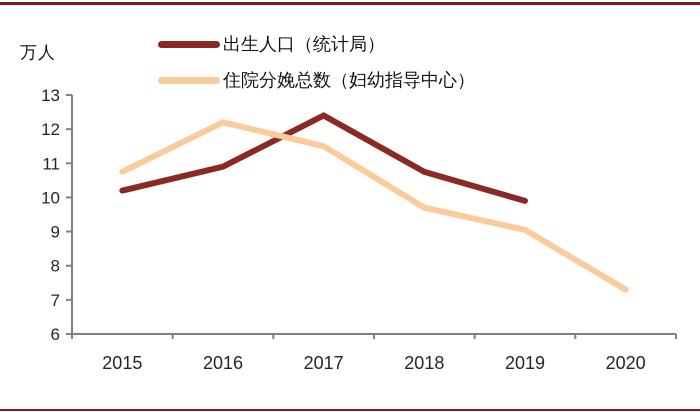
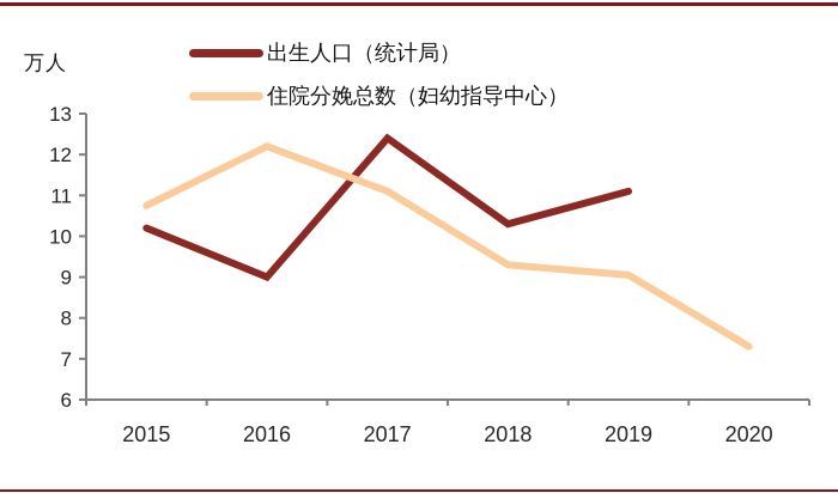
出生人口（统计局）/2016: 10.9 -> 9.0
住院分娩总数（妇幼指导中心）/2017: 11.5 -> 11.1
出生人口（统计局）/2018: 10.8 -> 10.3
住院分娩总数（妇幼指导中心）/2018: 9.7 -> 9.3
出生人口（统计局）/2019: 9.9 -> 11.1
